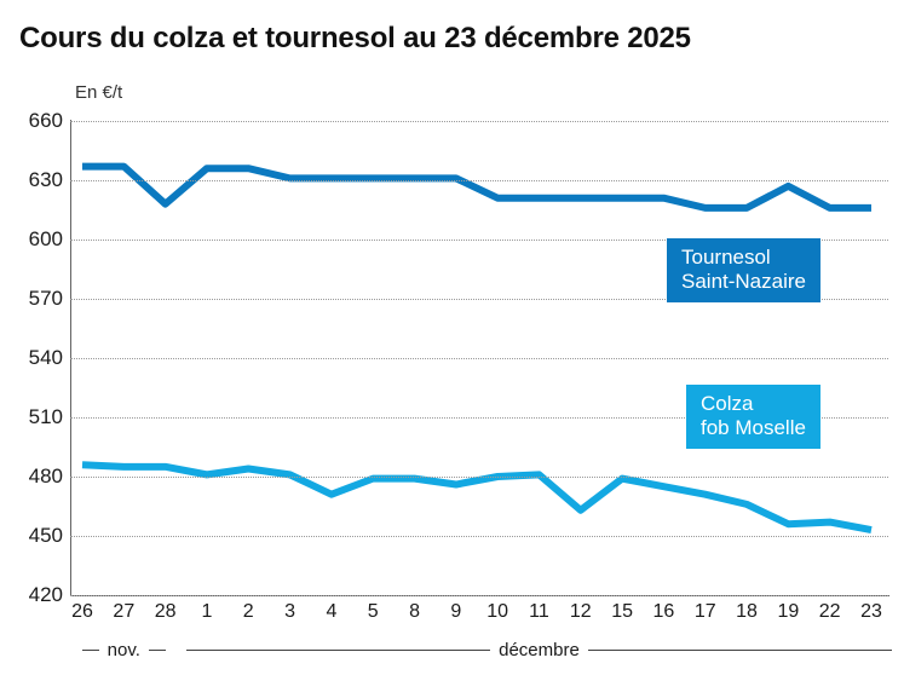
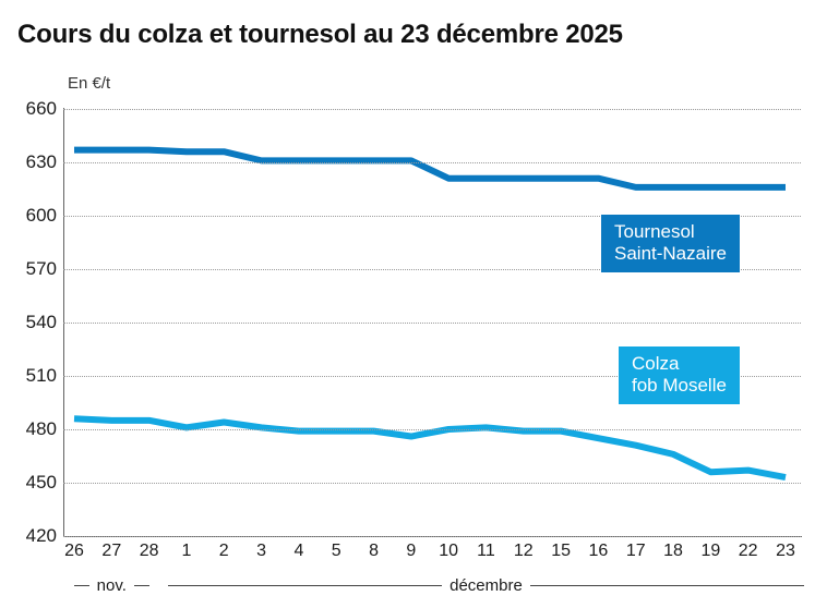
Tournesol Saint-Nazaire/28: 618 -> 637
Colza fob Moselle/4: 471 -> 479
Colza fob Moselle/12: 463 -> 479
Tournesol Saint-Nazaire/19: 627 -> 616
